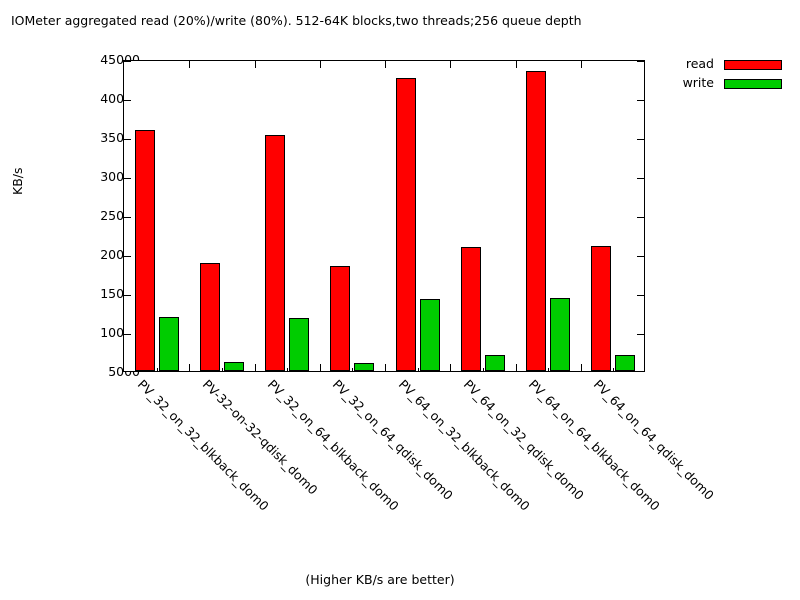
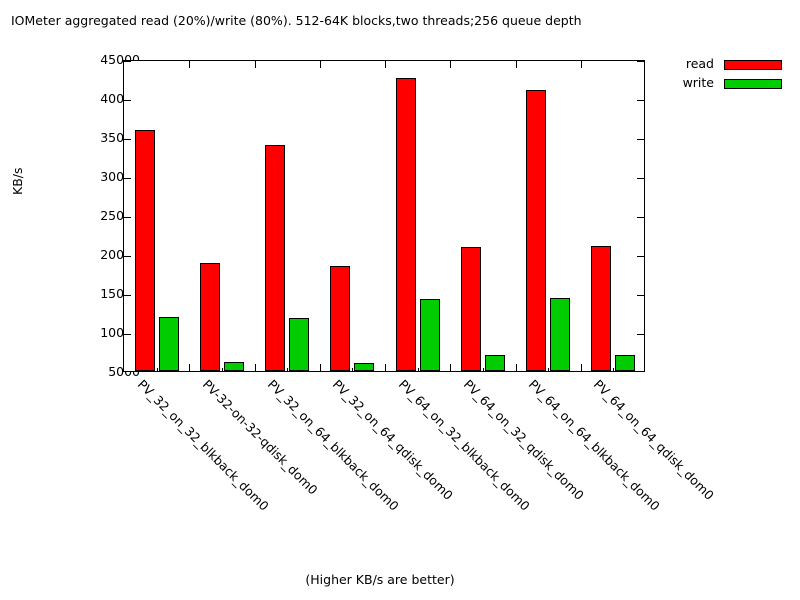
read/PV_32_on_64_blkback_dom0: 35000 -> 34000
read/PV_64_on_64_blkback_dom0: 44000 -> 41000
